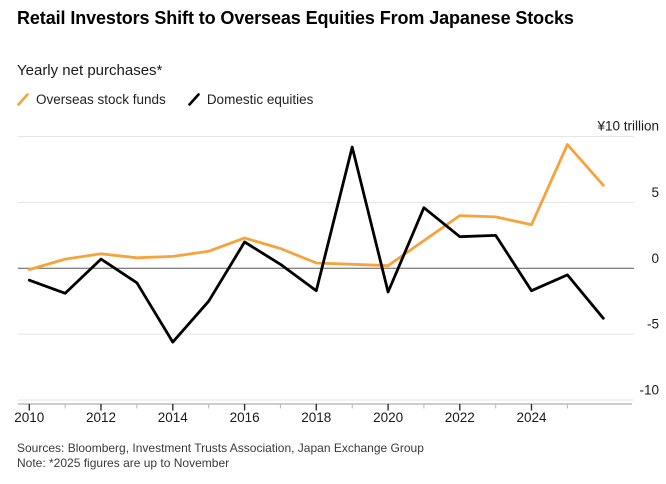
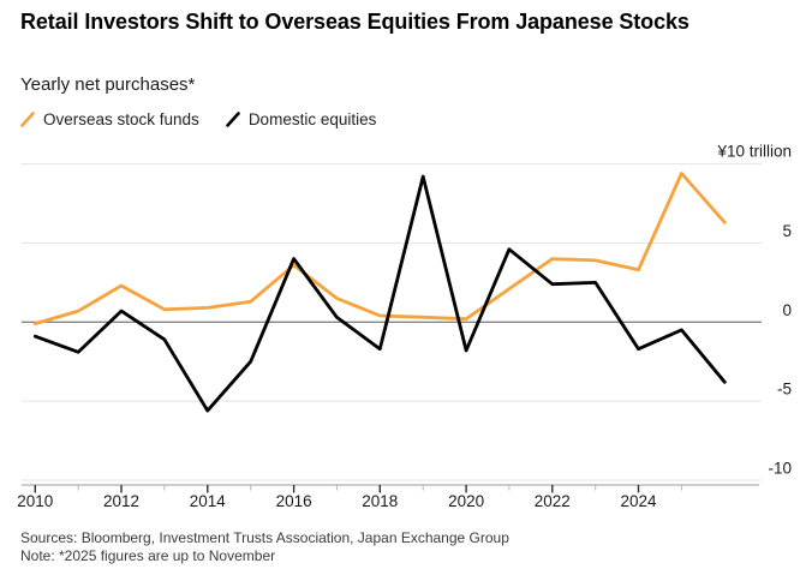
Overseas stock funds/2012: 1.1 -> 2.3
Overseas stock funds/2016: 2.3 -> 3.6
Domestic equities/2016: 2.0 -> 4.0
